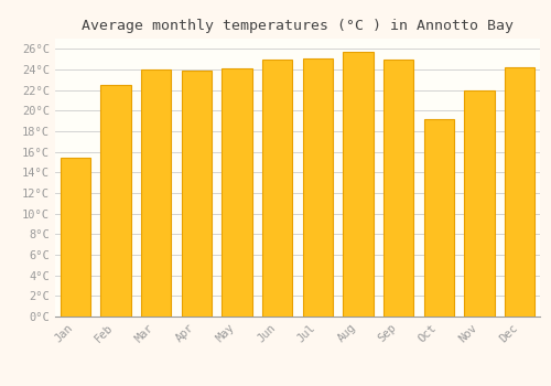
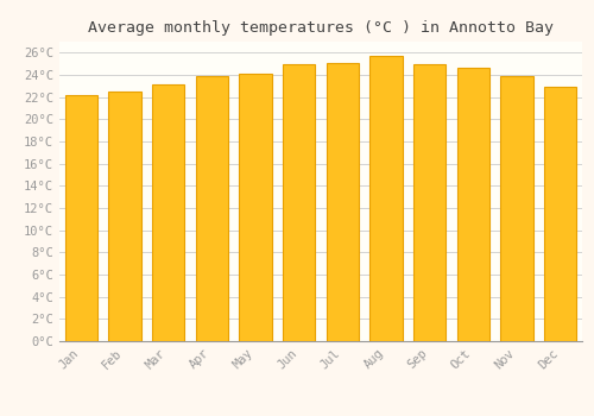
Jan: 15.4°C -> 22.2°C
Mar: 24.0°C -> 23.1°C
Oct: 19.2°C -> 24.6°C
Nov: 22.0°C -> 23.9°C
Dec: 24.2°C -> 22.9°C
